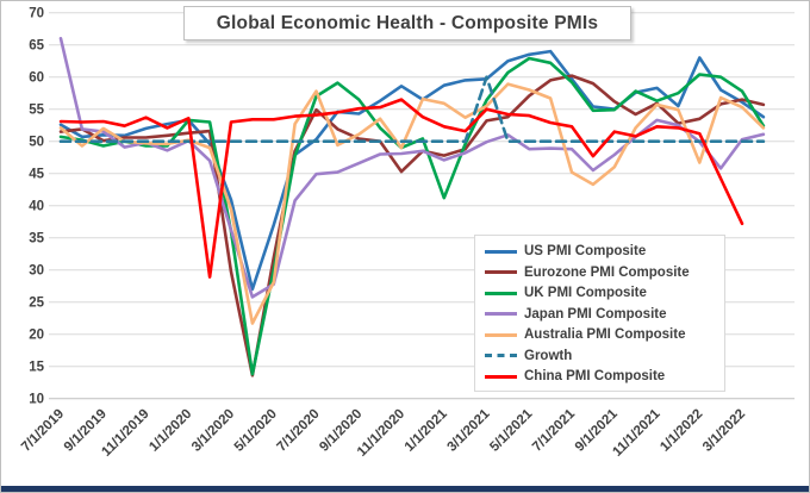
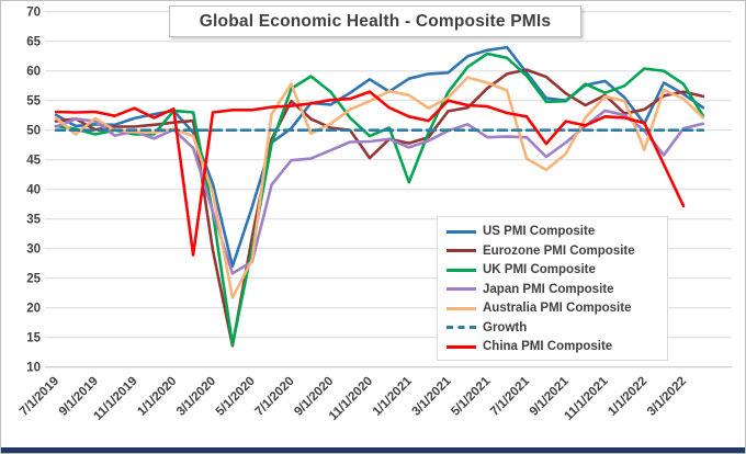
Japan PMI Composite/7/1/2019: 66 -> 51
Australia PMI Composite/11/1/2020: 49 -> 55
Growth/3/1/2021: 60 -> 50
US PMI Composite/1/1/2022: 63 -> 51
